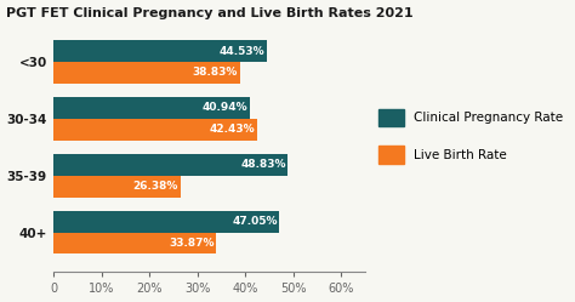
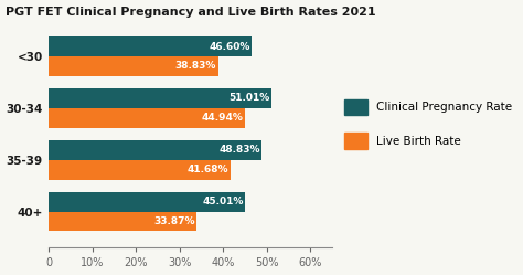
Clinical Pregnancy Rate/<30: 44.53% -> 46.60%
Clinical Pregnancy Rate/30-34: 40.94% -> 51.01%
Live Birth Rate/30-34: 42.43% -> 44.94%
Live Birth Rate/35-39: 26.38% -> 41.68%
Clinical Pregnancy Rate/40+: 47.05% -> 45.01%
